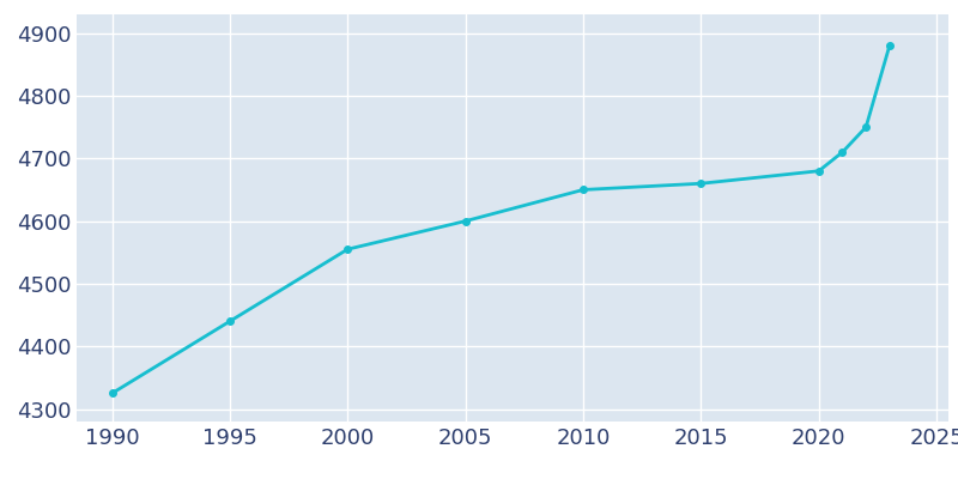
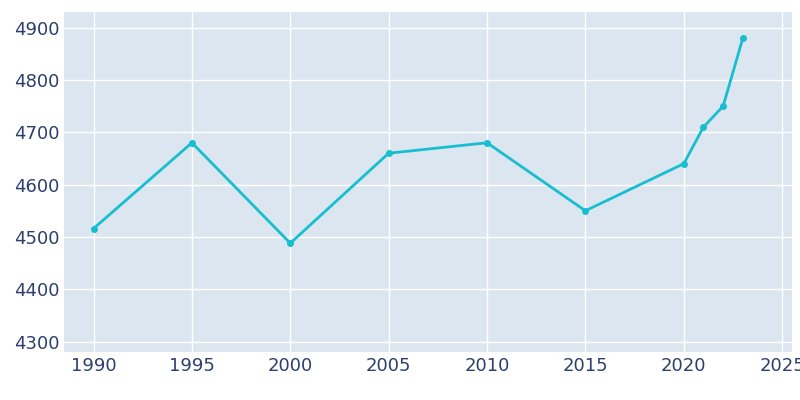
1990: 4325 -> 4516
1995: 4440 -> 4680
2000: 4555 -> 4488
2005: 4600 -> 4660
2010: 4650 -> 4680
2015: 4660 -> 4550
2020: 4680 -> 4640
